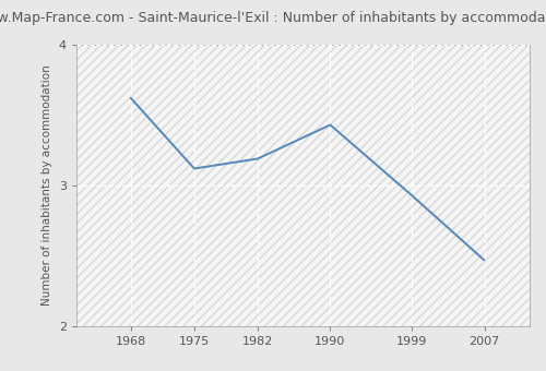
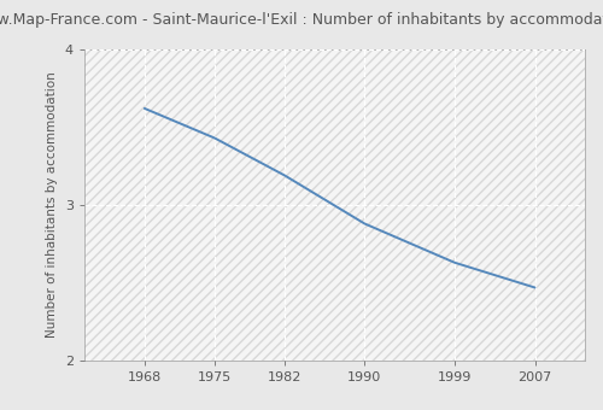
1975: 3.12 -> 3.43
1990: 3.43 -> 2.88
1999: 2.93 -> 2.63
